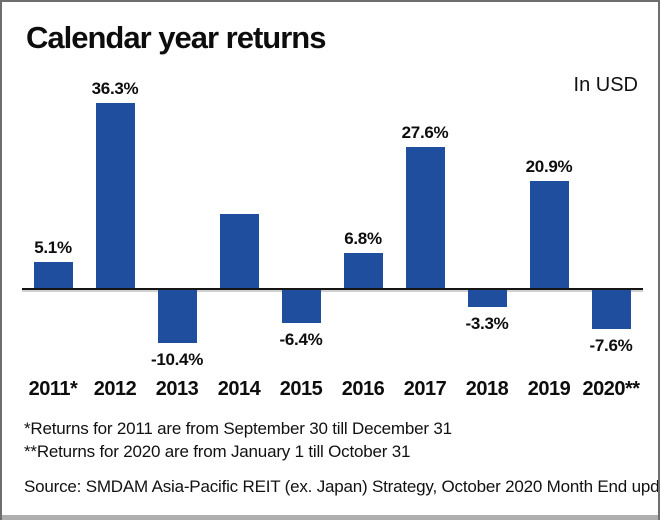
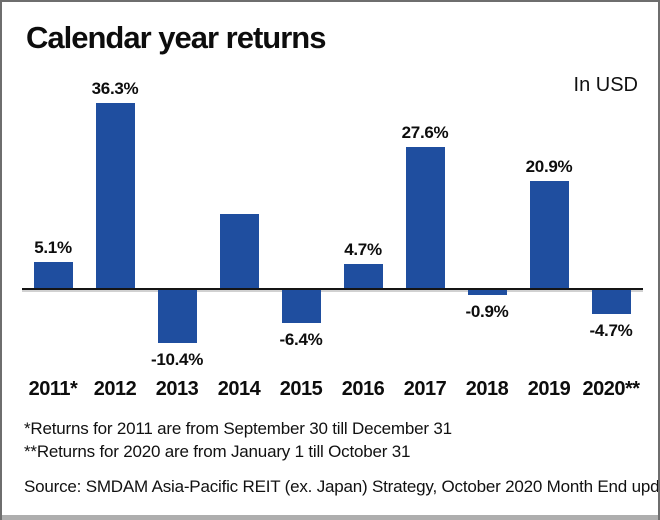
2016: 6.8% -> 4.7%
2018: -3.3% -> -0.9%
2020**: -7.6% -> -4.7%
